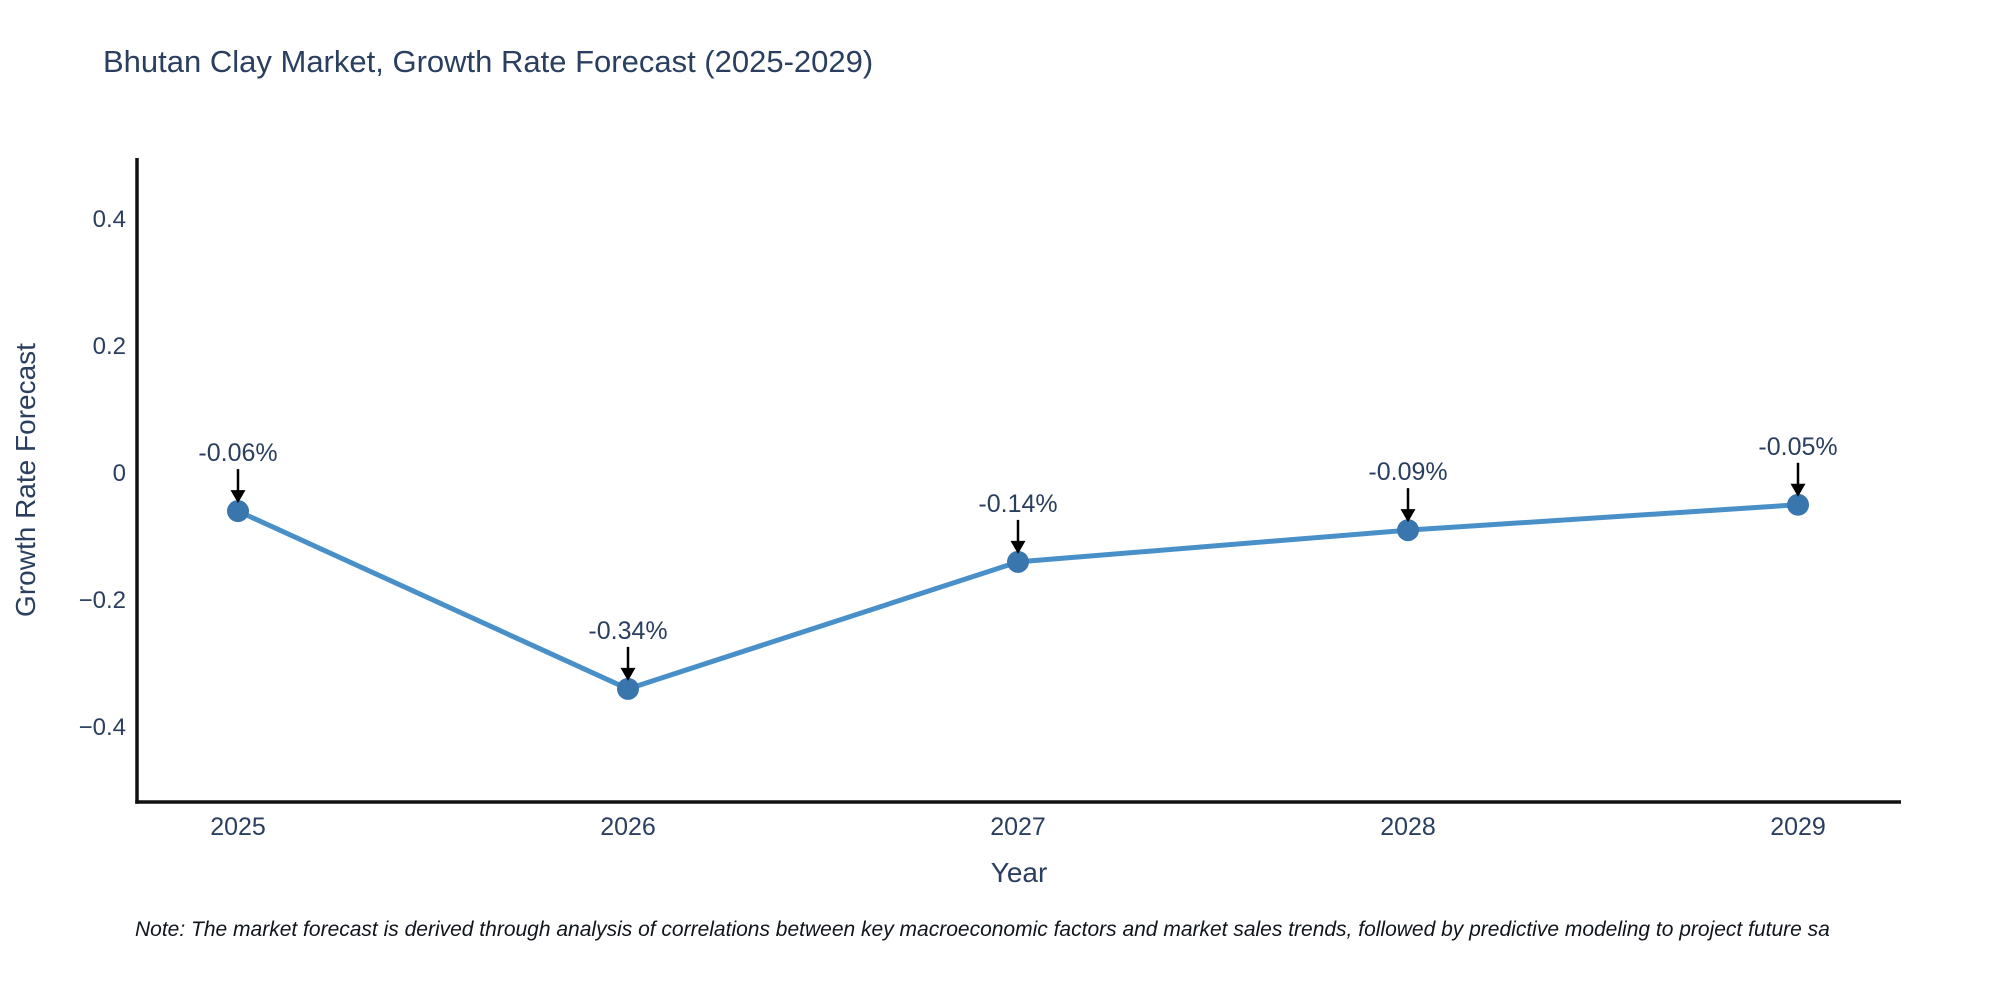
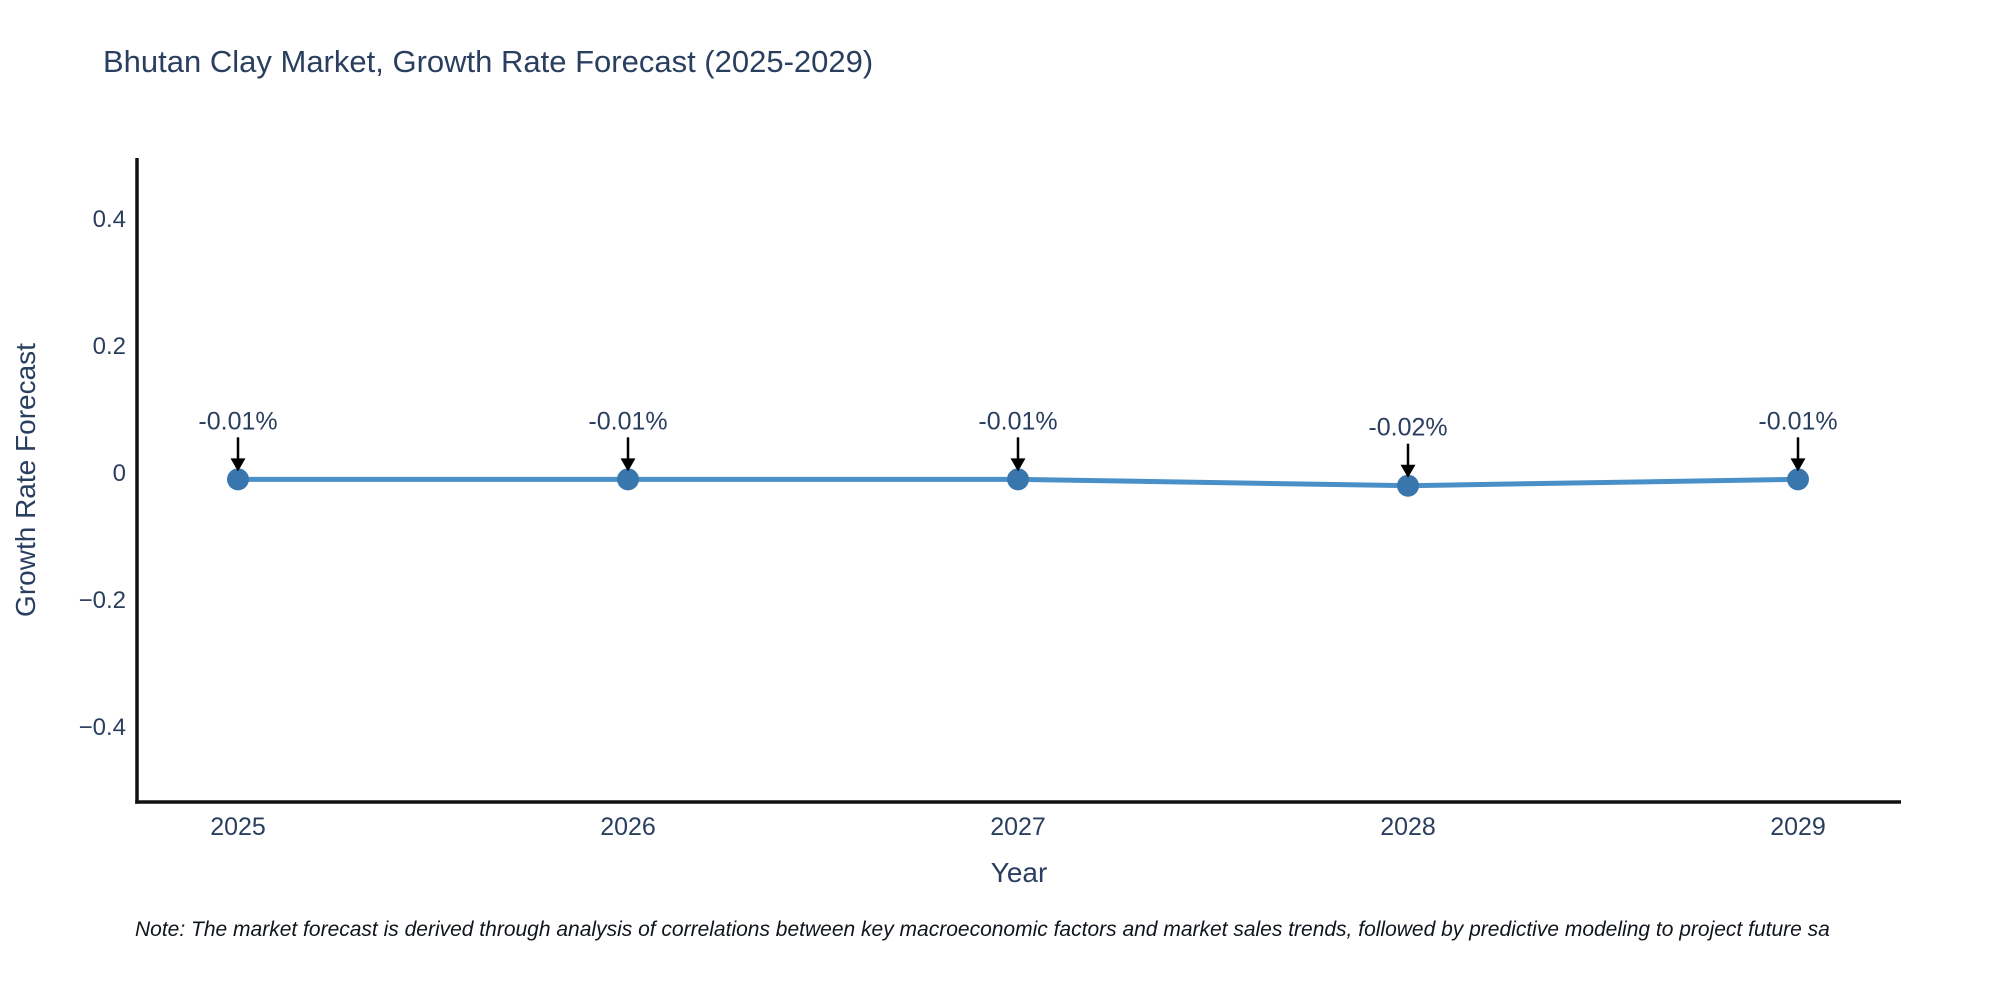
2025: -0.06% -> -0.01%
2026: -0.34% -> -0.01%
2027: -0.14% -> -0.01%
2028: -0.09% -> -0.02%
2029: -0.05% -> -0.01%
